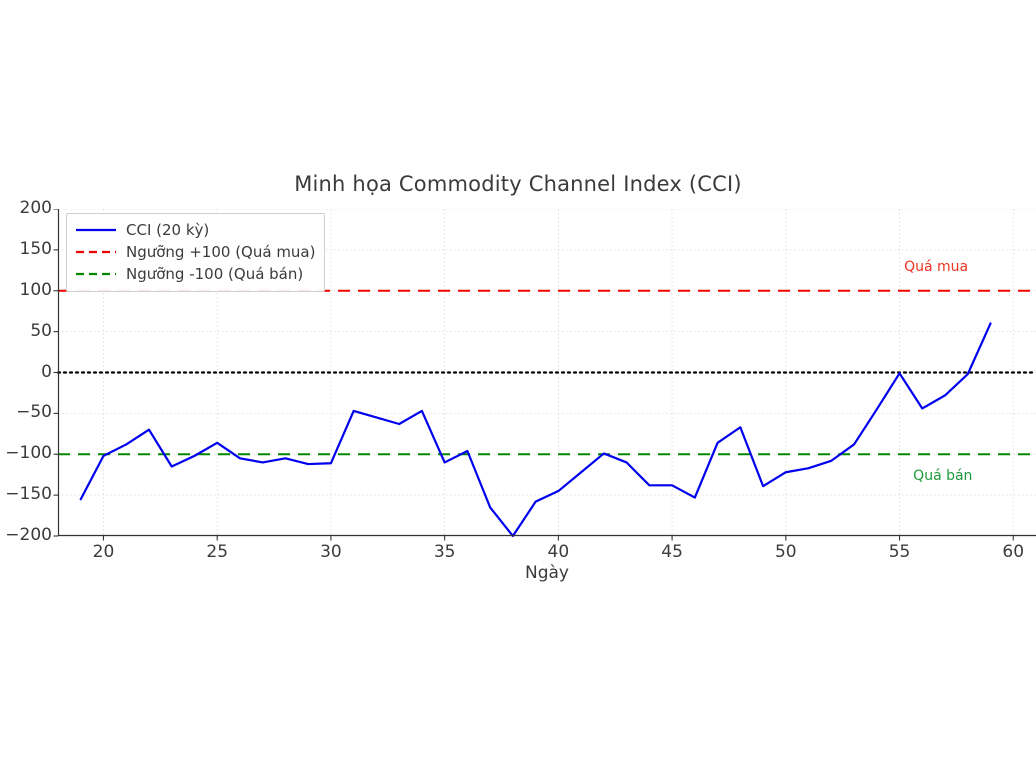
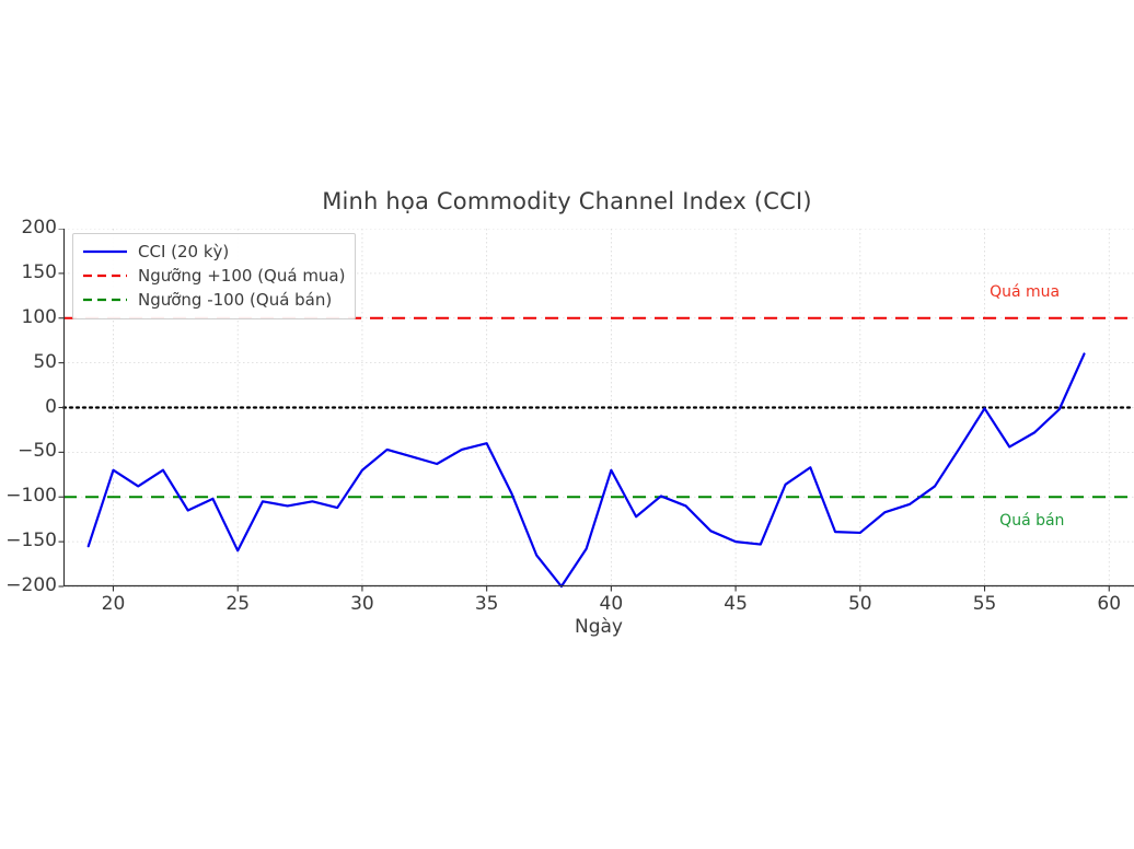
20: -100 -> -70
25: -90 -> -160
30: -110 -> -70
35: -110 -> -40
40: -140 -> -70
45: -140 -> -150
50: -120 -> -140
